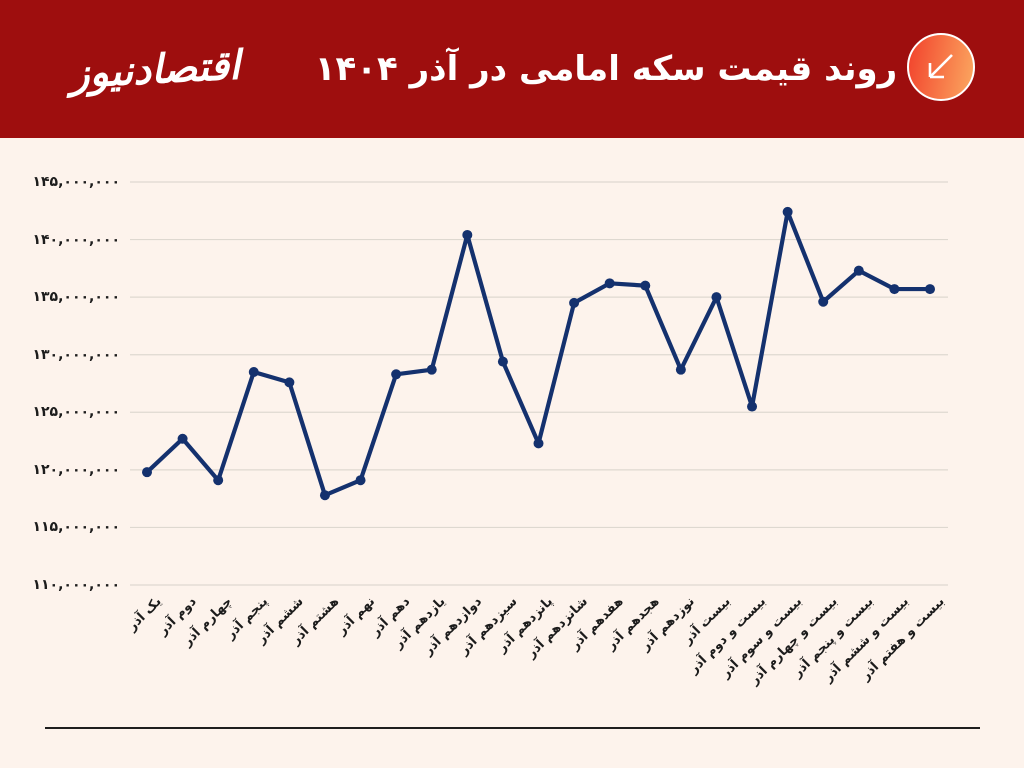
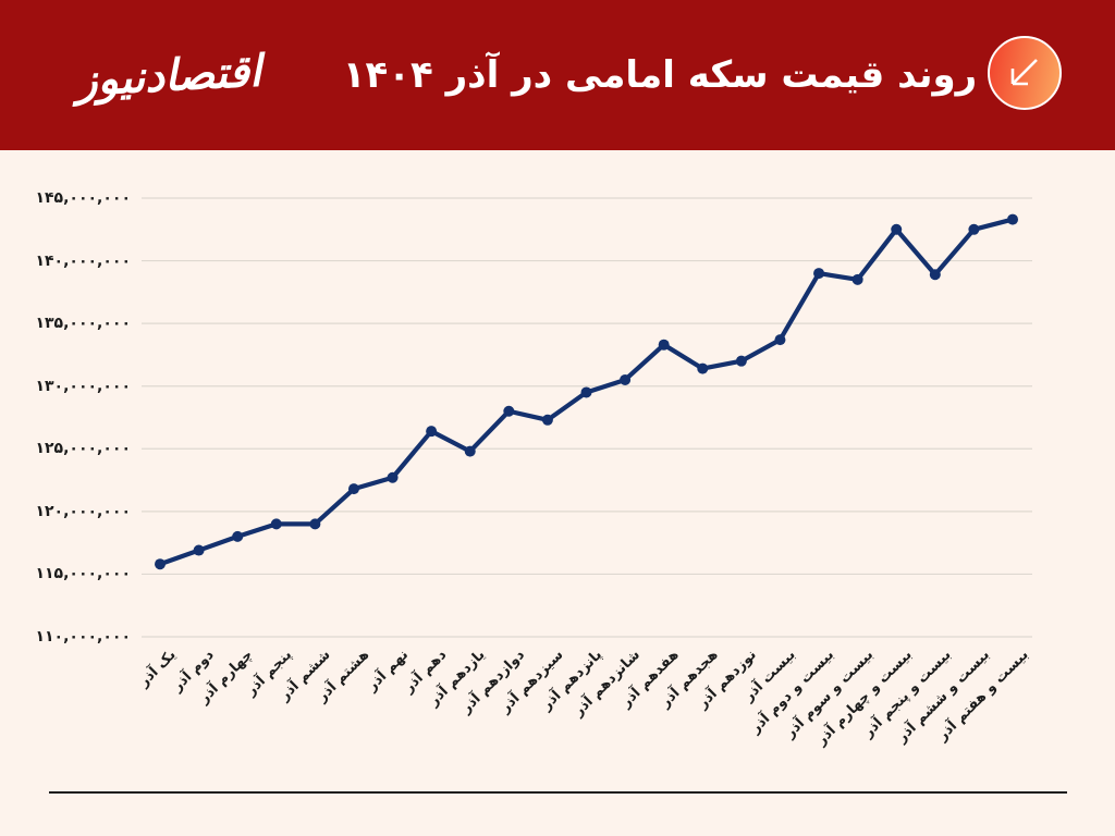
یک آذر: 119800000 -> 115800000
دوم آذر: 122700000 -> 116900000
چهارم آذر: 119100000 -> 118000000
پنجم آذر: 128500000 -> 119000000
ششم آذر: 127600000 -> 119000000
هشتم آذر: 117800000 -> 121800000
نهم آذر: 119100000 -> 122700000
دهم آذر: 128300000 -> 126400000
یازدهم آذر: 128700000 -> 124800000
دوازدهم آذر: 140400000 -> 128000000
سیزدهم آذر: 129400000 -> 127300000
پانزدهم آذر: 122300000 -> 129500000
شانزدهم آذر: 134500000 -> 130500000
هفدهم آذر: 136200000 -> 133300000
هجدهم آذر: 136000000 -> 131400000
نوزدهم آذر: 128700000 -> 132000000
بیست آذر: 135000000 -> 133700000
بیست و دوم آذر: 125500000 -> 139000000
بیست و سوم آذر: 142400000 -> 138500000
بیست و چهارم آذر: 134600000 -> 142500000
بیست و پنجم آذر: 137300000 -> 138900000
بیست و ششم آذر: 135700000 -> 142500000
بیست و هفتم آذر: 135700000 -> 143300000
